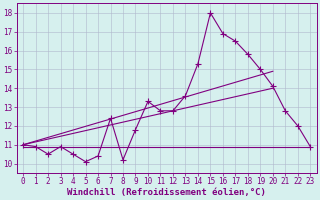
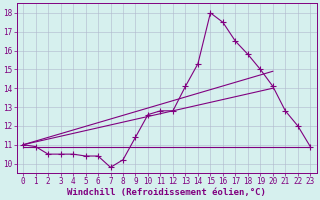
3: 10.9 -> 10.5
5: 10.1 -> 10.4
7: 12.4 -> 9.8
9: 11.8 -> 11.4
10: 13.3 -> 12.6
13: 13.6 -> 14.1
16: 16.9 -> 17.5
